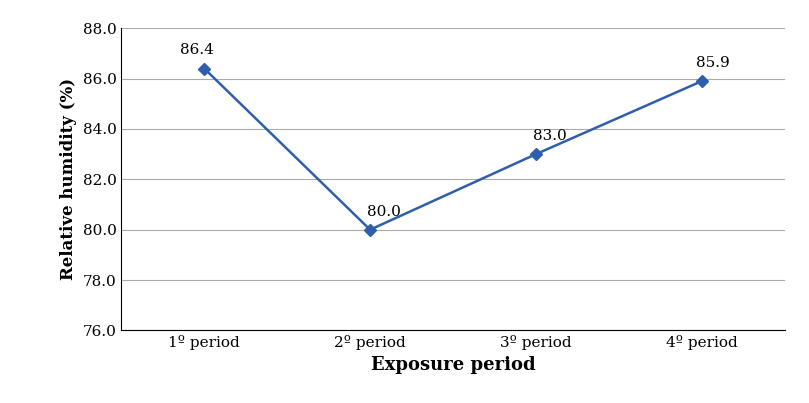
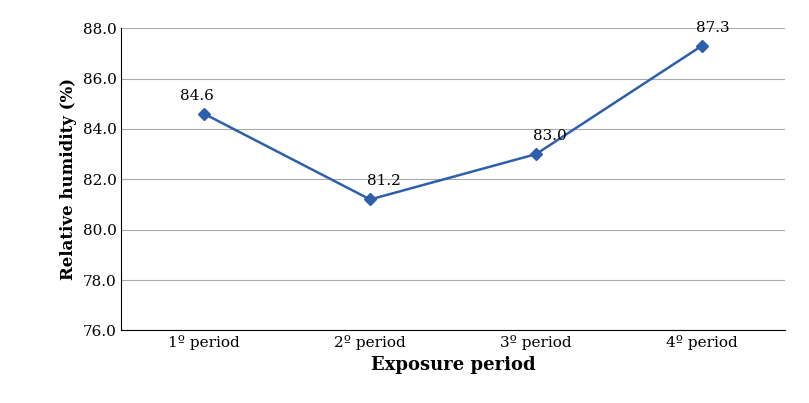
1º period: 86.4 -> 84.6
2º period: 80.0 -> 81.2
4º period: 85.9 -> 87.3
